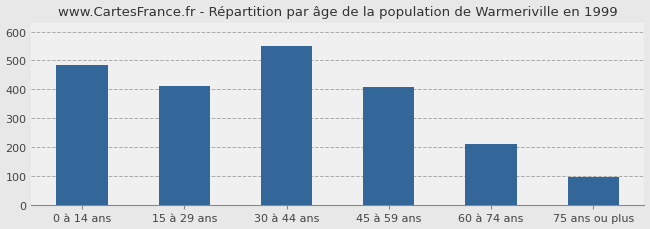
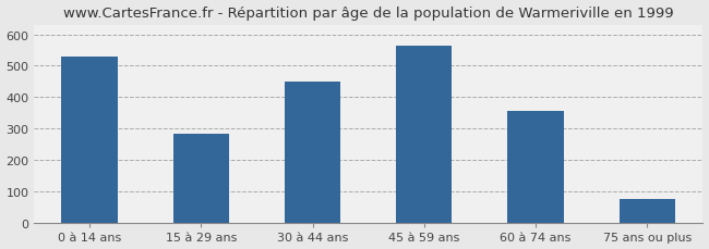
0 à 14 ans: 483 -> 530
15 à 29 ans: 411 -> 285
30 à 44 ans: 551 -> 450
45 à 59 ans: 408 -> 565
60 à 74 ans: 212 -> 355
75 ans ou plus: 97 -> 75
